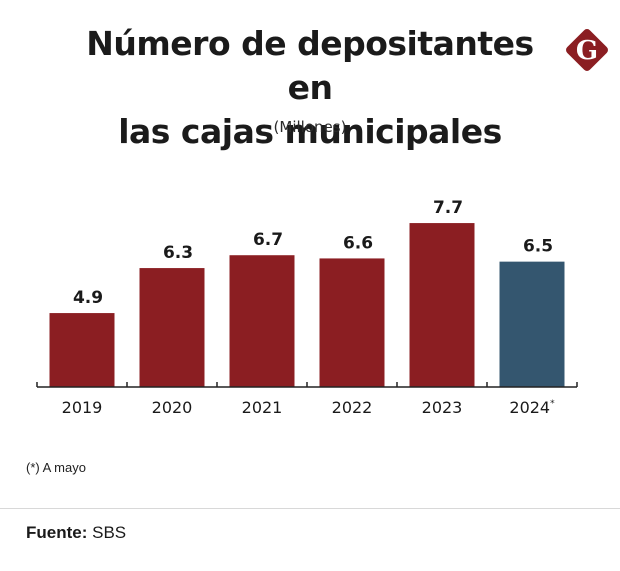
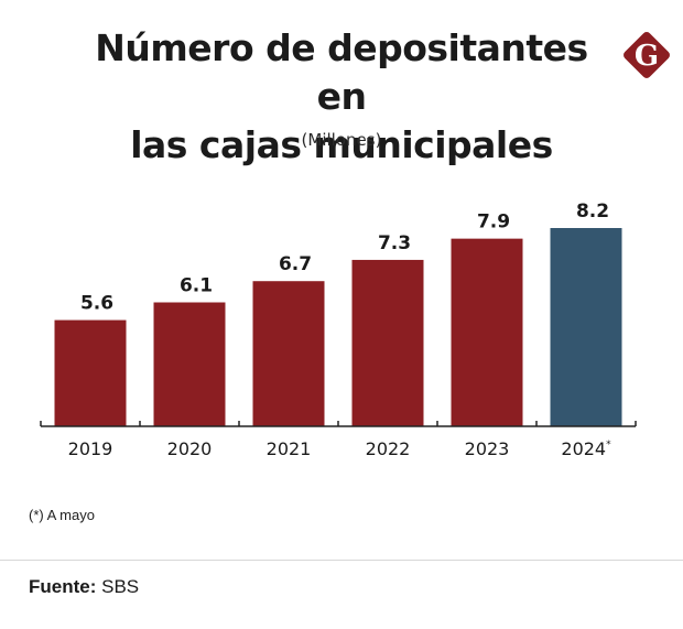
2019: 4.9 -> 5.6
2020: 6.3 -> 6.1
2022: 6.6 -> 7.3
2023: 7.7 -> 7.9
2024*: 6.5 -> 8.2
